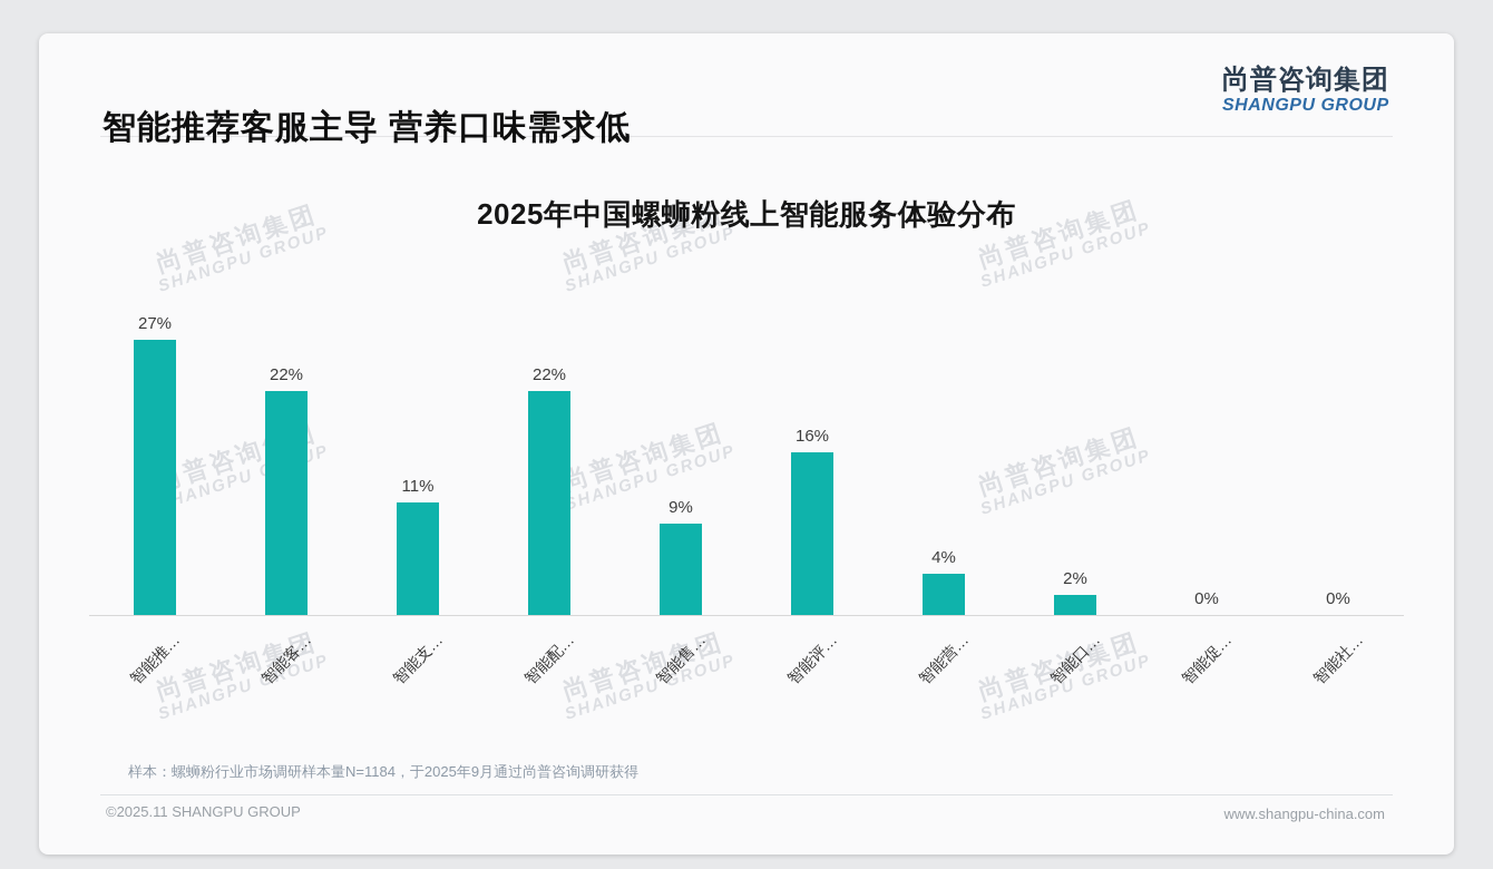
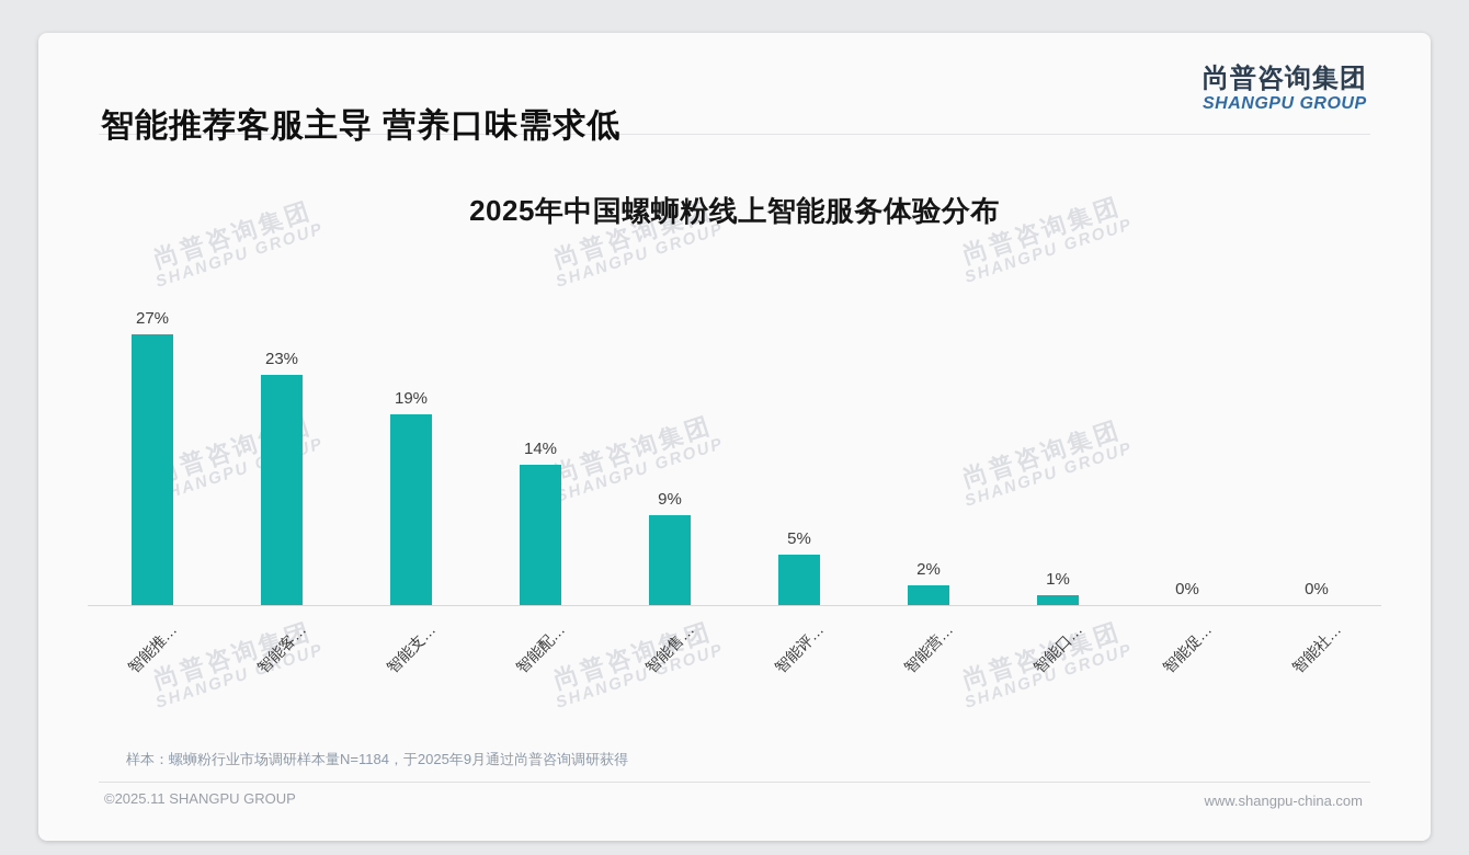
智能客…: 22% -> 23%
智能支…: 11% -> 19%
智能配…: 22% -> 14%
智能评…: 16% -> 5%
智能营…: 4% -> 2%
智能口…: 2% -> 1%
